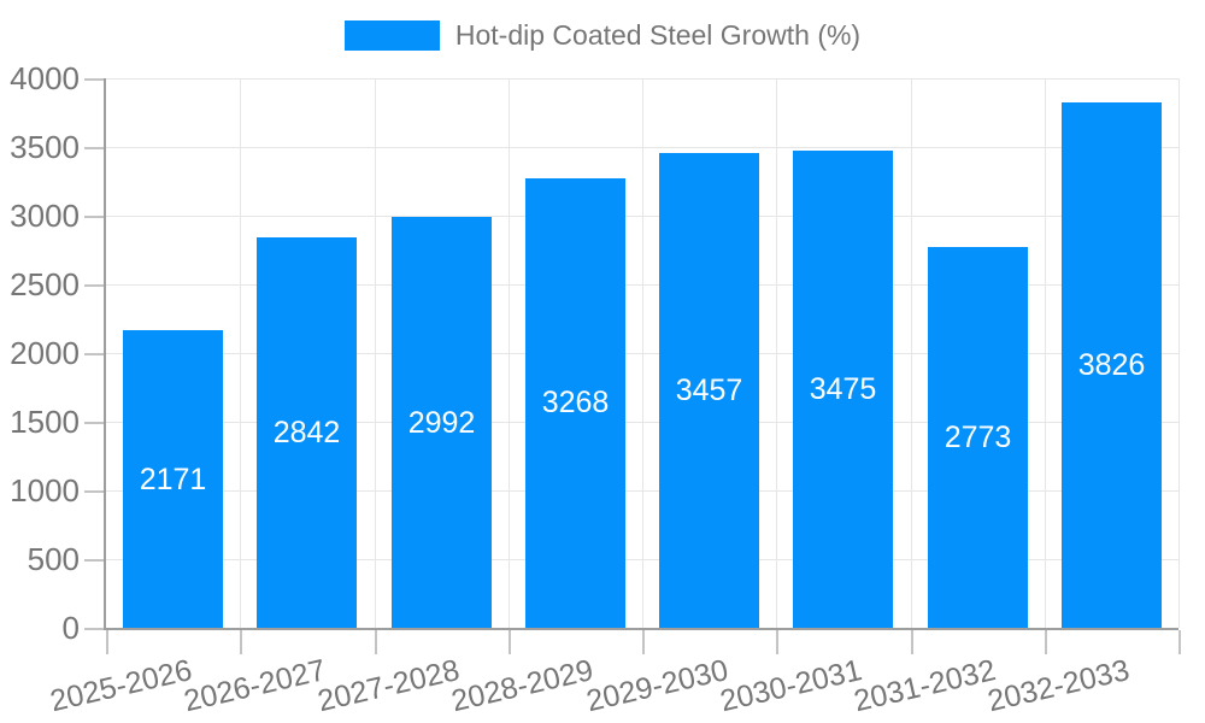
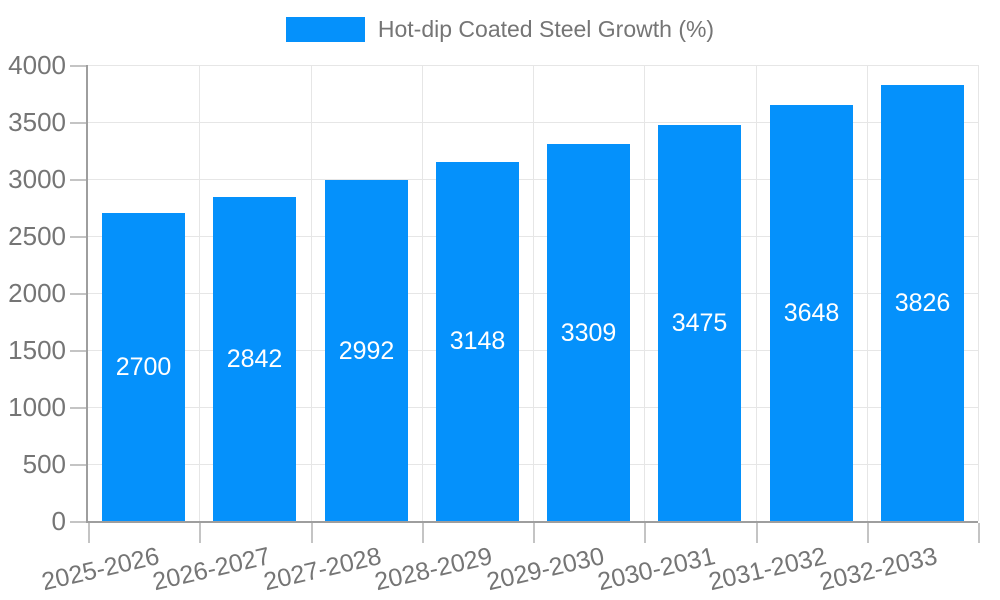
2025-2026: 2171 -> 2700
2028-2029: 3268 -> 3148
2029-2030: 3457 -> 3309
2031-2032: 2773 -> 3648
